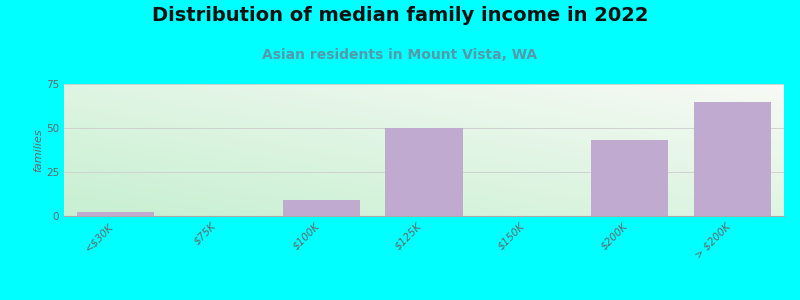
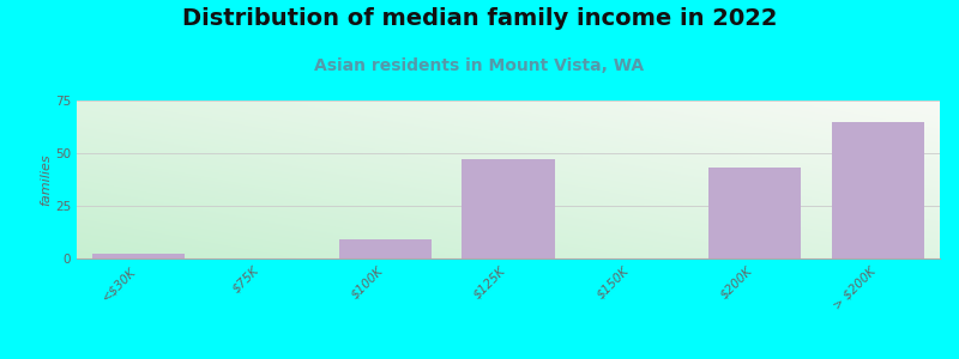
$125K: 50 -> 47
